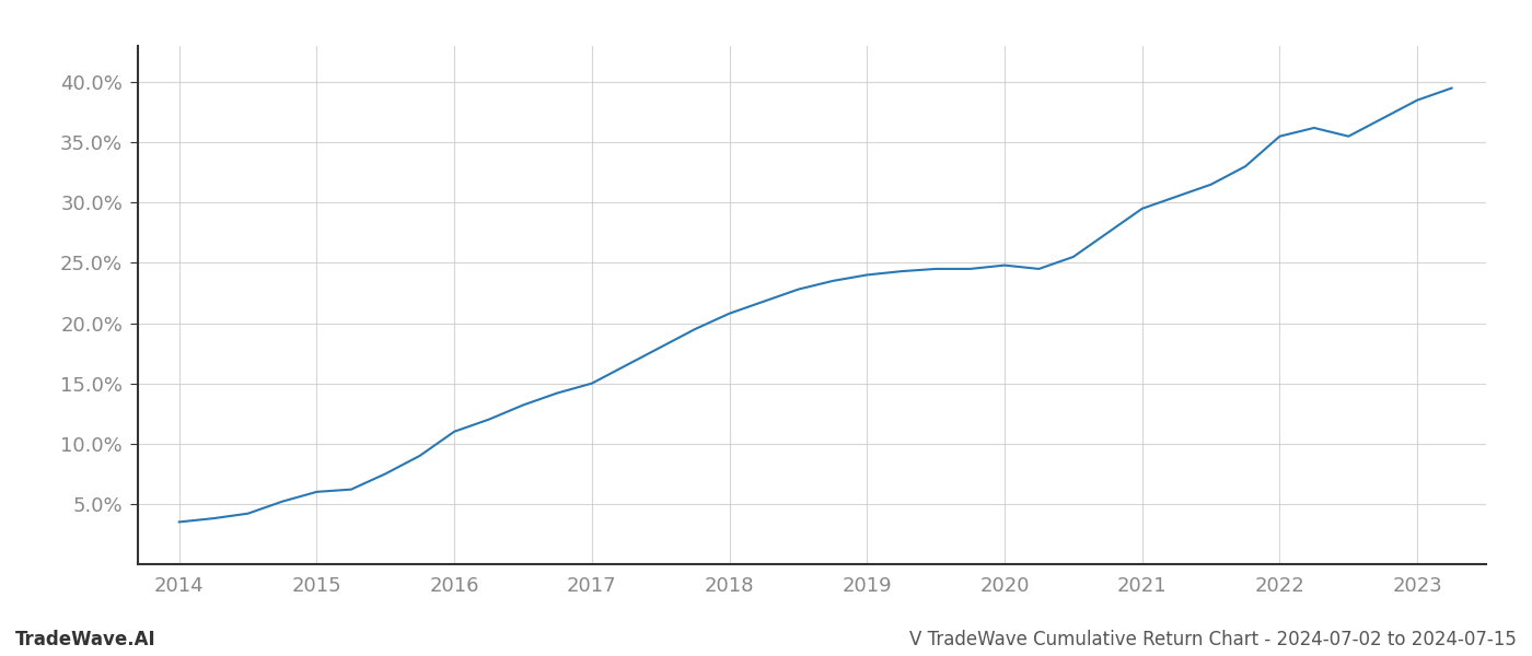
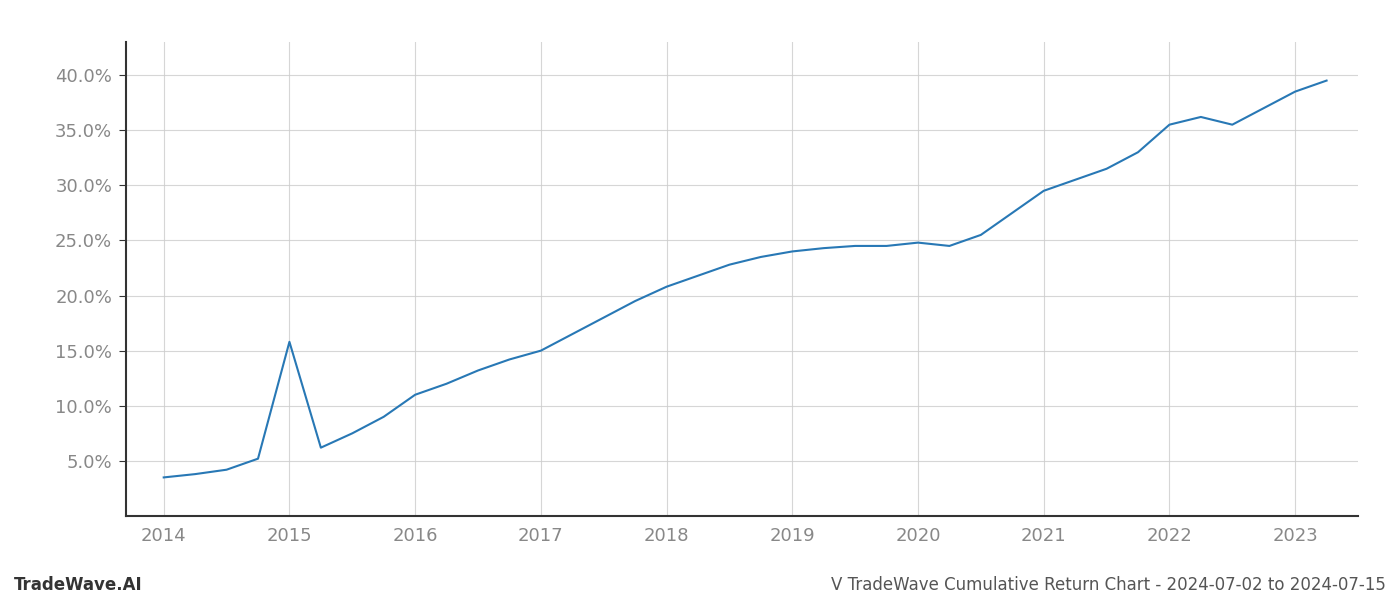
2015: 6.0% -> 15.8%
